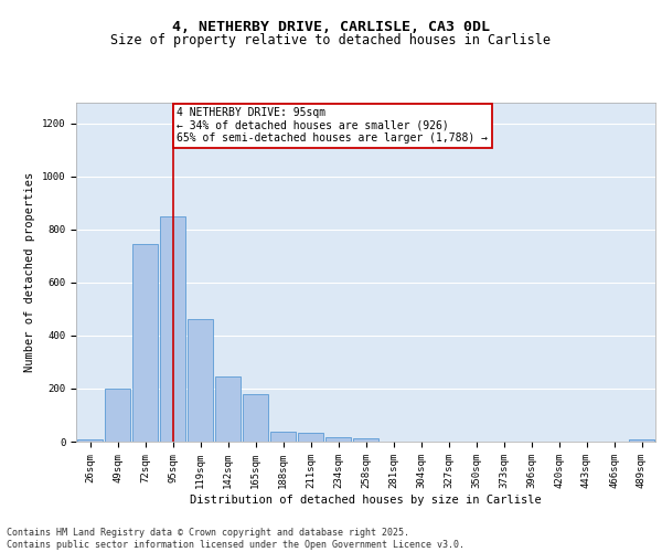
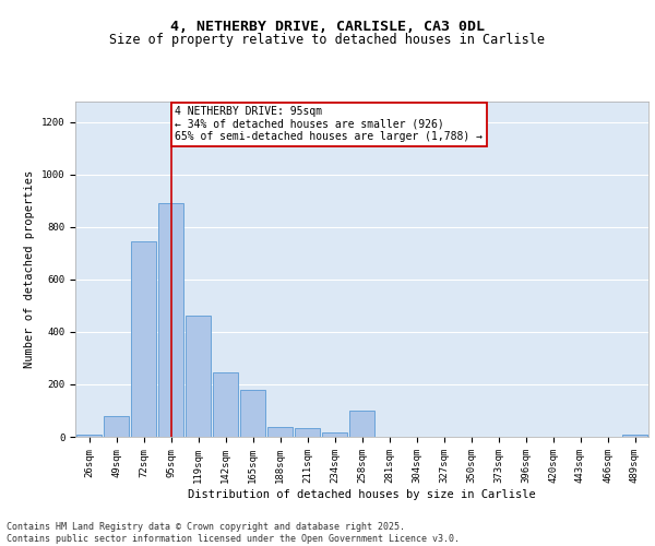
49sqm: 200 -> 80
95sqm: 850 -> 890
258sqm: 12 -> 100
